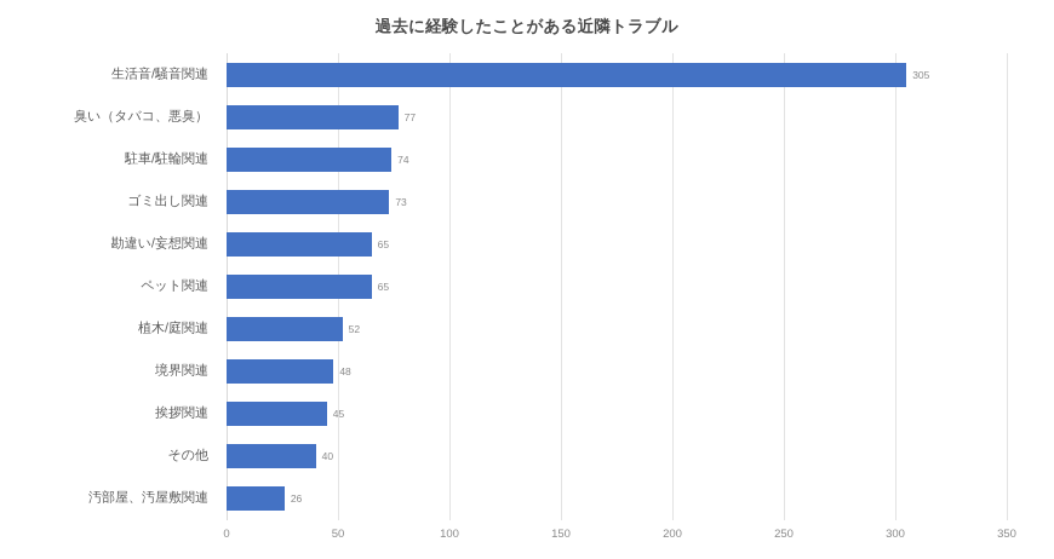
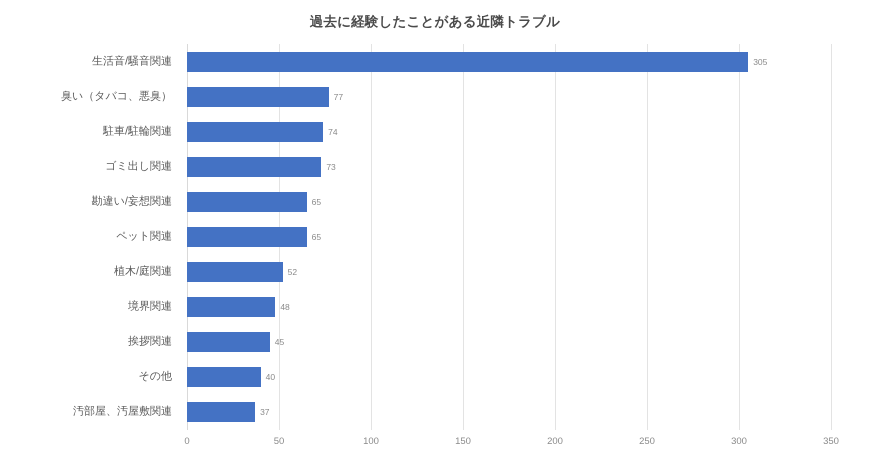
汚部屋、汚屋敷関連: 26 -> 37
